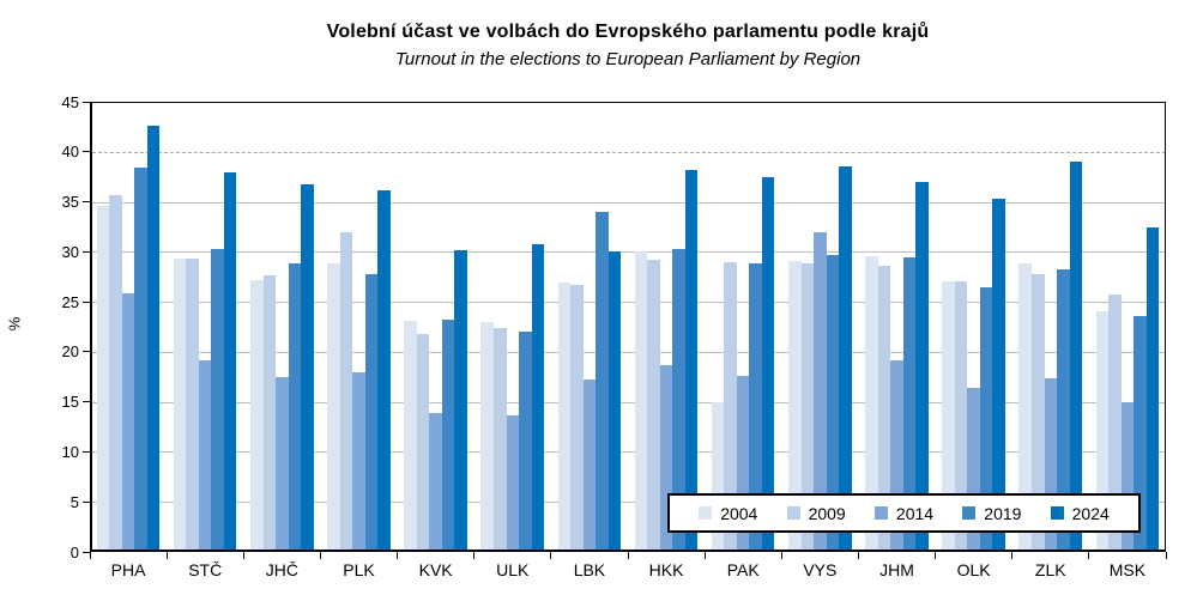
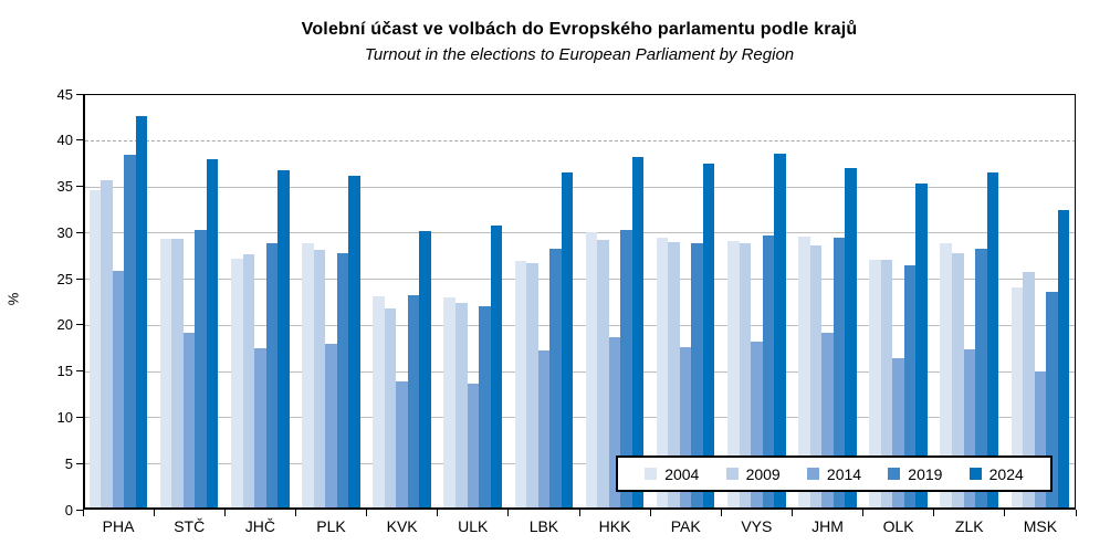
2009/PLK: 32 -> 28
2019/LBK: 34 -> 28
2024/LBK: 30 -> 36
2004/PAK: 15 -> 29
2014/VYS: 32 -> 18
2024/ZLK: 39 -> 36
